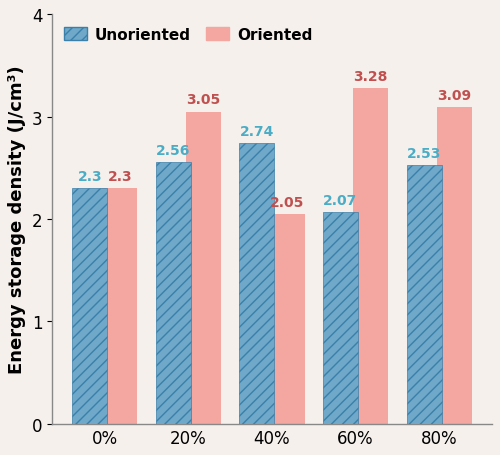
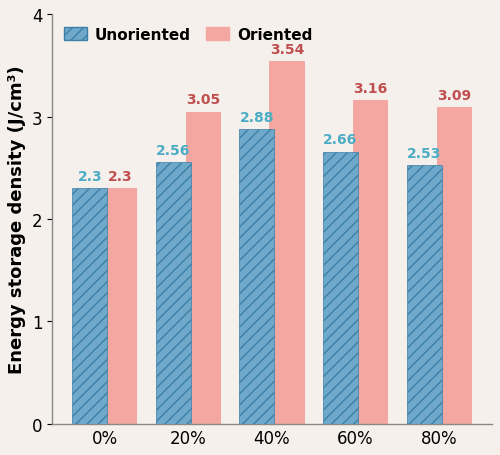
Unoriented/40%: 2.74 -> 2.88
Oriented/40%: 2.05 -> 3.54
Unoriented/60%: 2.07 -> 2.66
Oriented/60%: 3.28 -> 3.16
